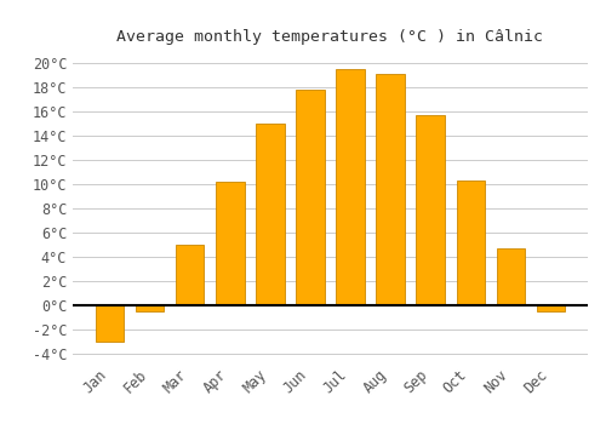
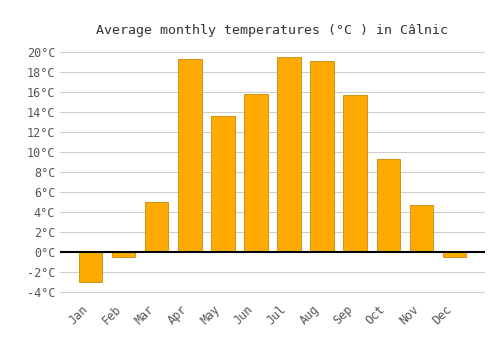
Apr: 10.2°C -> 19.3°C
May: 15.0°C -> 13.6°C
Jun: 17.8°C -> 15.8°C
Oct: 10.3°C -> 9.3°C
